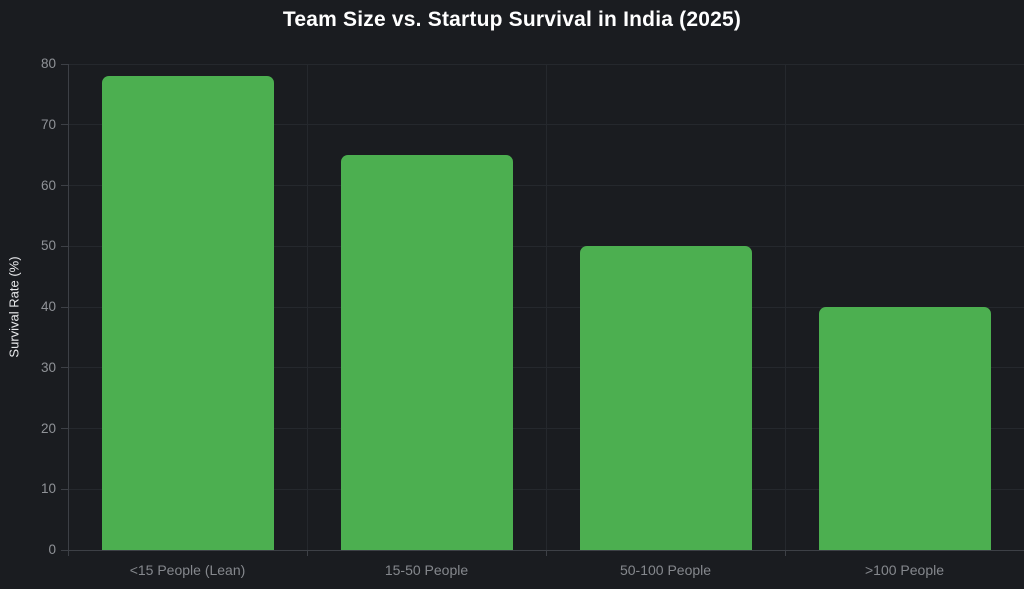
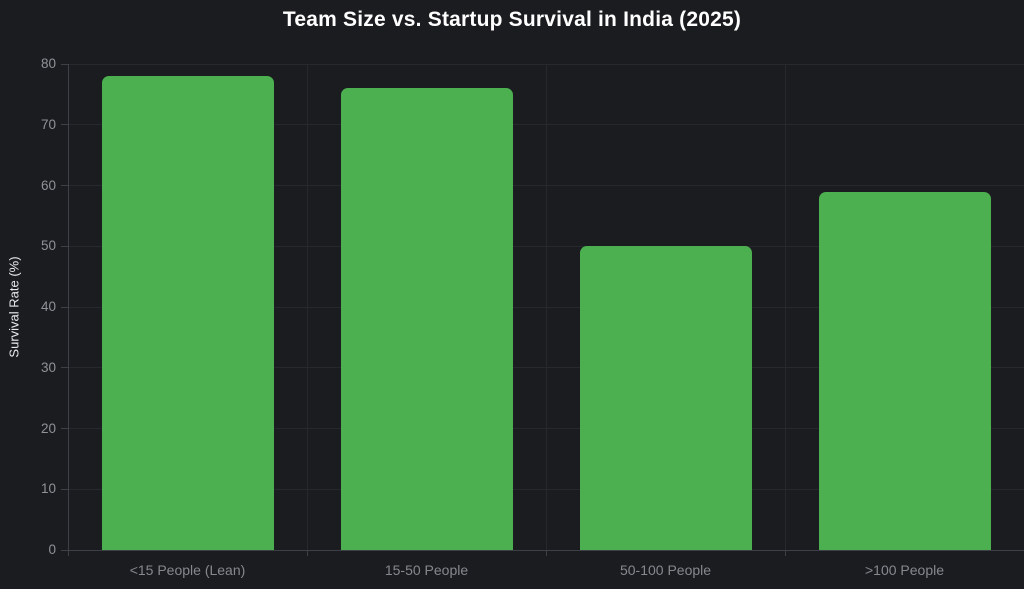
15-50 People: 65 -> 76
>100 People: 40 -> 59
